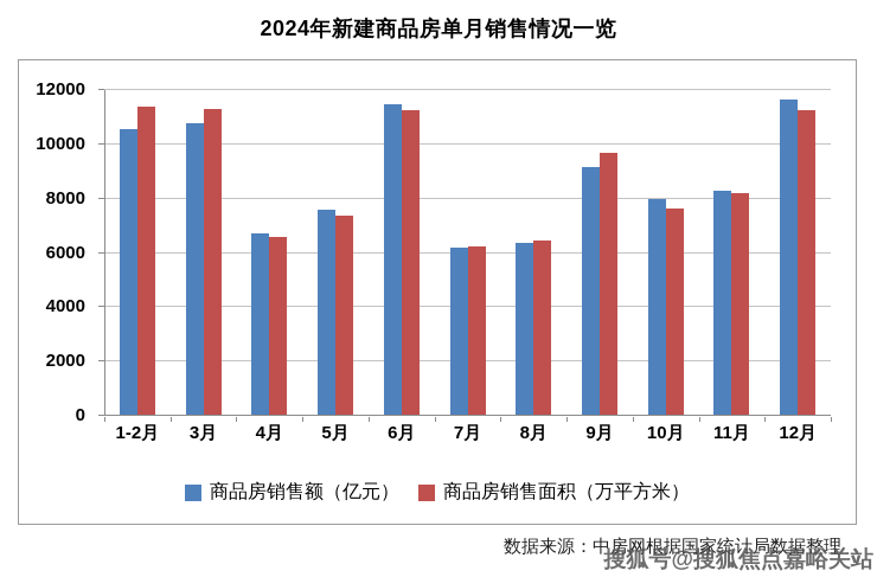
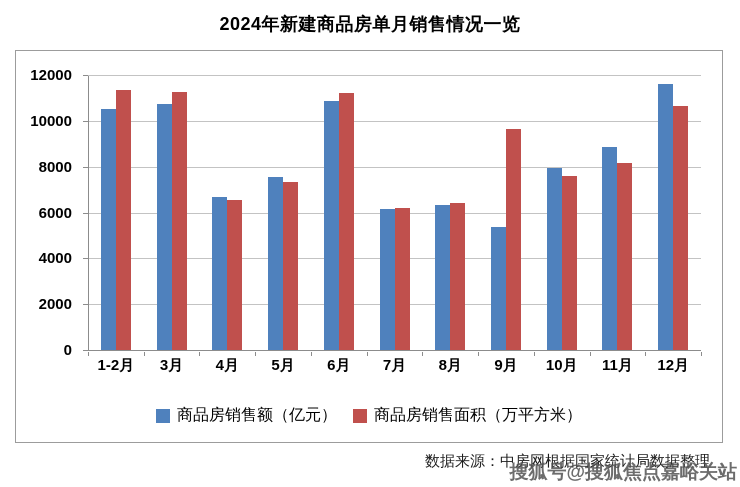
商品房销售额（亿元）/6月: 11500 -> 10900
商品房销售额（亿元）/9月: 9200 -> 5400
商品房销售额（亿元）/11月: 8300 -> 8900
商品房销售面积（万平方米）/12月: 11300 -> 10700
